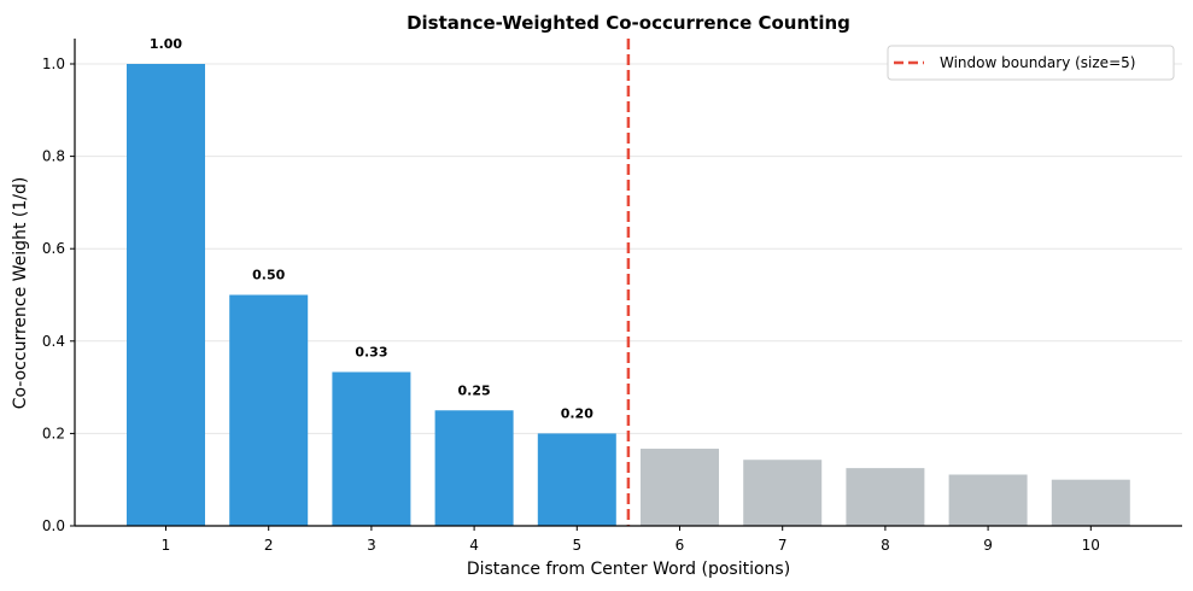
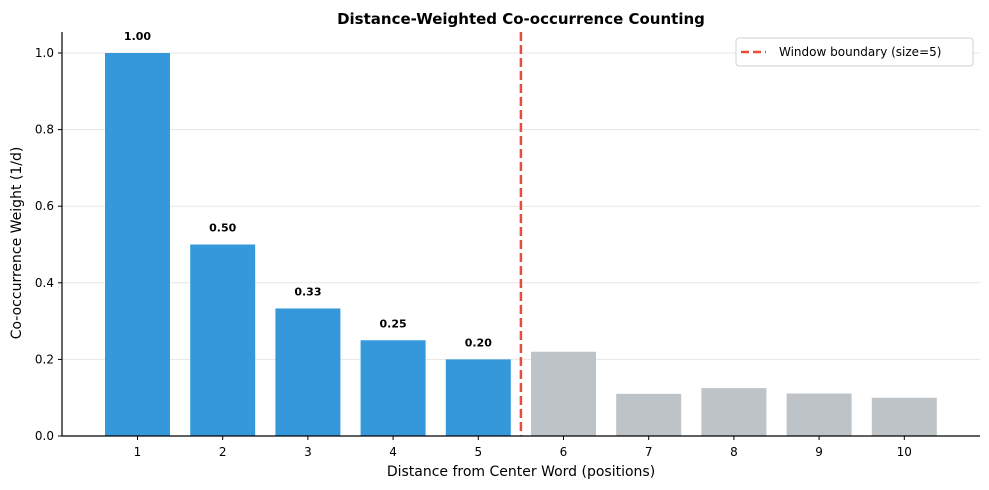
6: 0.17 -> 0.22
7: 0.14 -> 0.11
